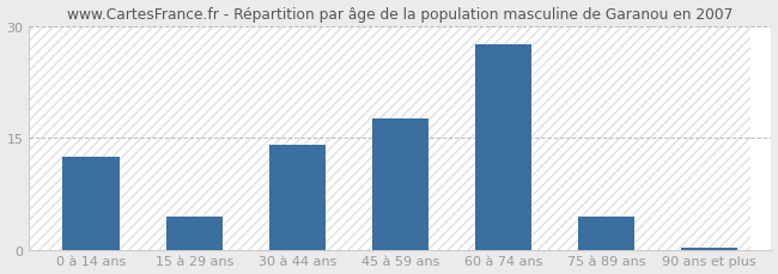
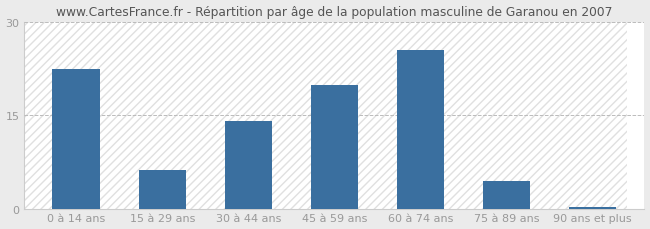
0 à 14 ans: 12.5 -> 22.4
15 à 29 ans: 4.5 -> 6.2
45 à 59 ans: 17.5 -> 19.8
60 à 74 ans: 27.5 -> 25.4
